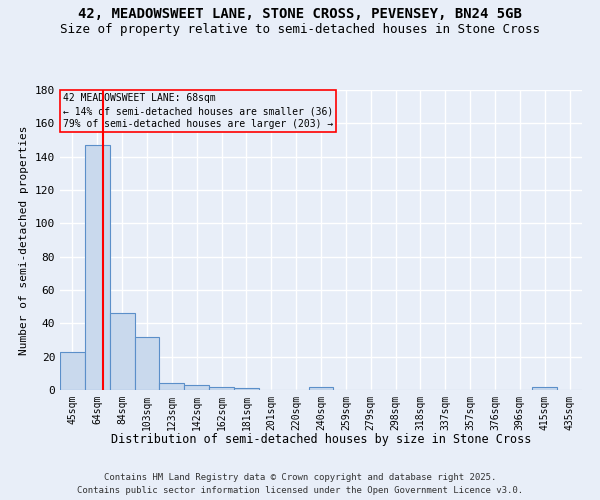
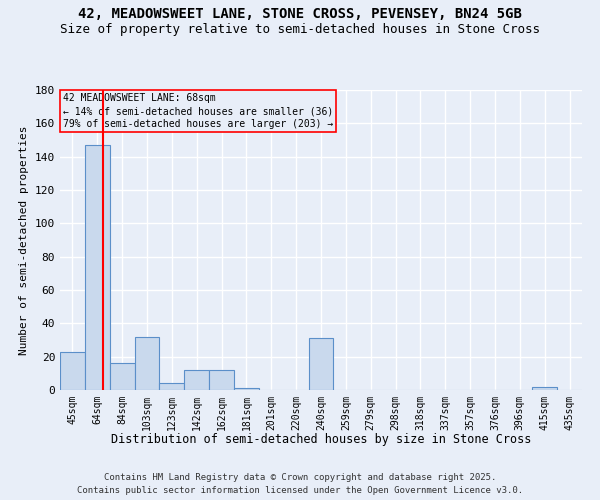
84sqm: 46 -> 16
142sqm: 3 -> 12
162sqm: 2 -> 12
240sqm: 2 -> 31
